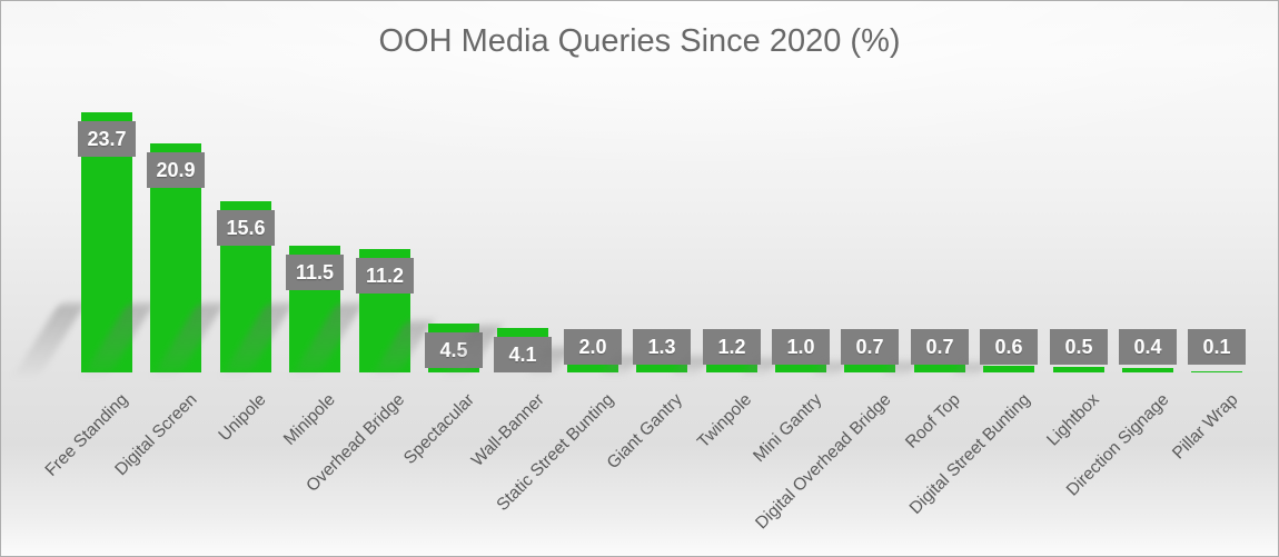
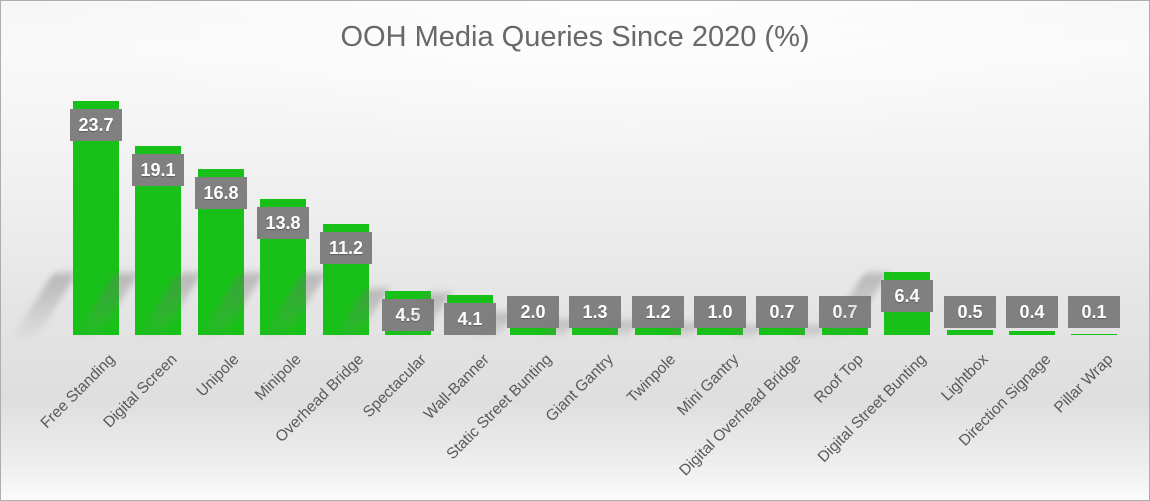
Digital Screen: 20.9 -> 19.1
Unipole: 15.6 -> 16.8
Minipole: 11.5 -> 13.8
Digital Street Bunting: 0.6 -> 6.4
